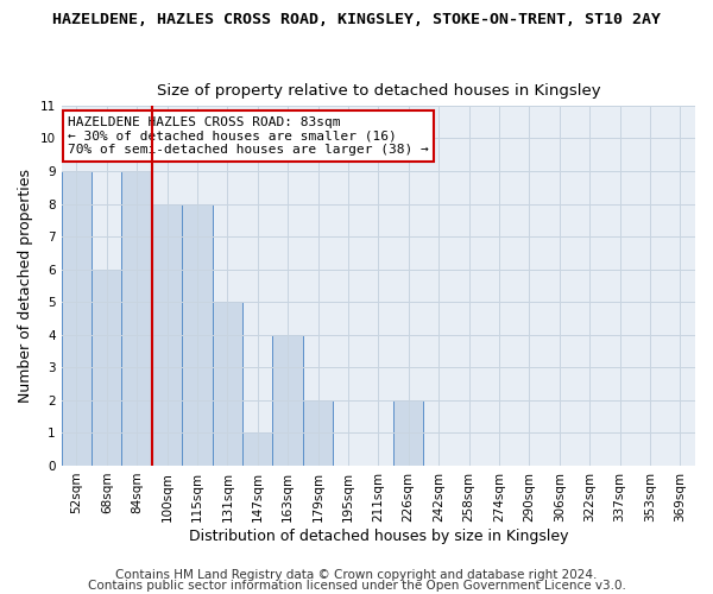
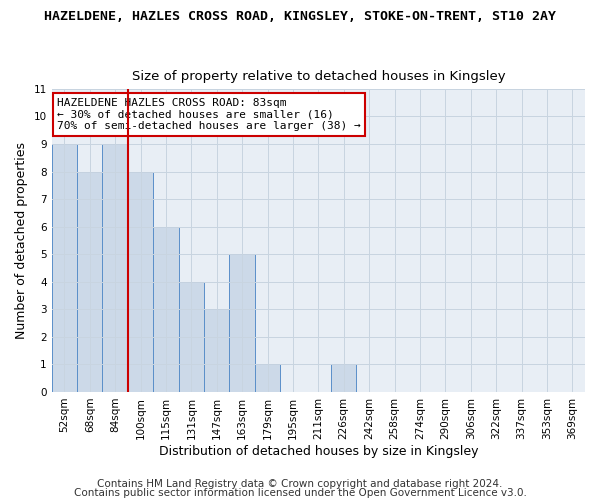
68sqm: 6 -> 8
115sqm: 8 -> 6
131sqm: 5 -> 4
147sqm: 1 -> 3
163sqm: 4 -> 5
179sqm: 2 -> 1
226sqm: 2 -> 1
